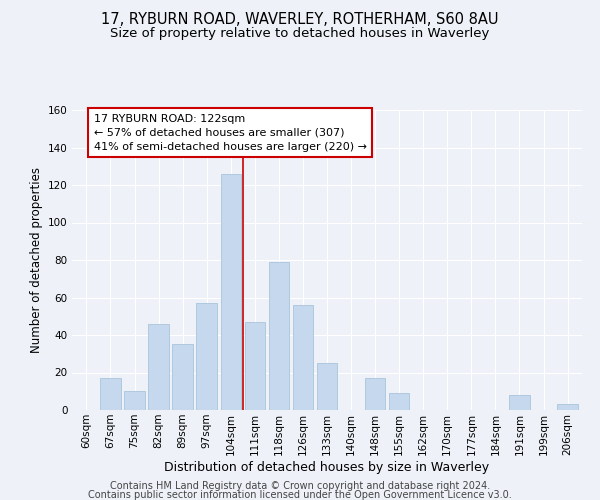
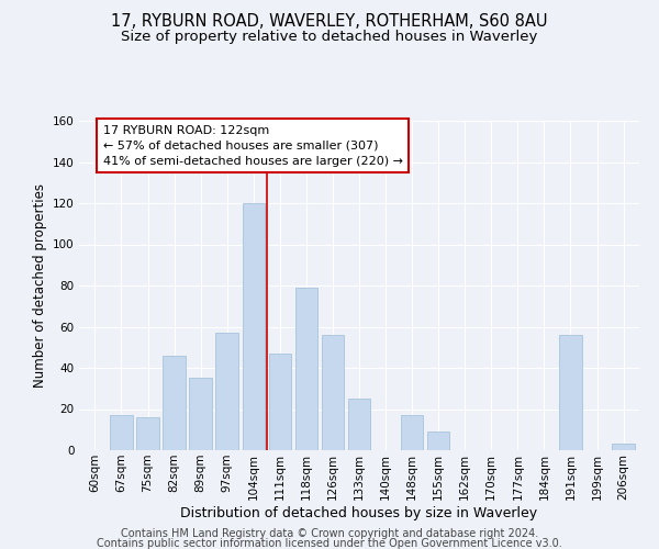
75sqm: 10 -> 16
104sqm: 126 -> 120
191sqm: 8 -> 56
